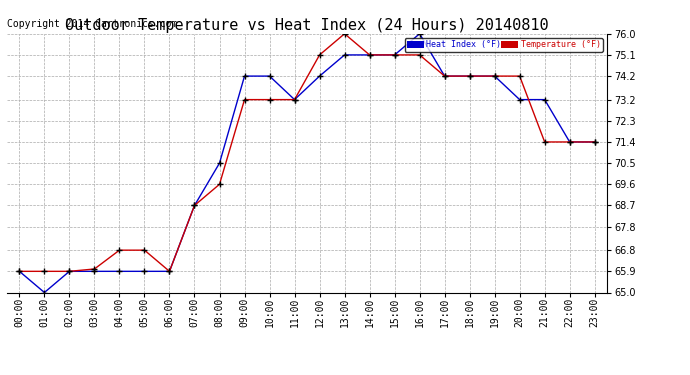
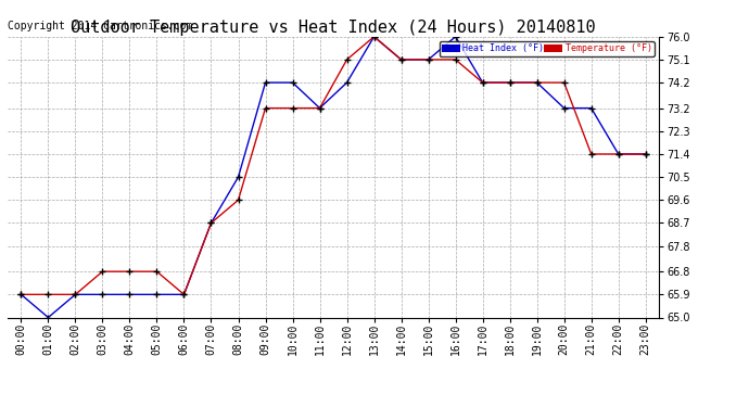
Temperature (°F)/03:00: 66.0 -> 66.8
Heat Index (°F)/13:00: 75.1 -> 76.0
